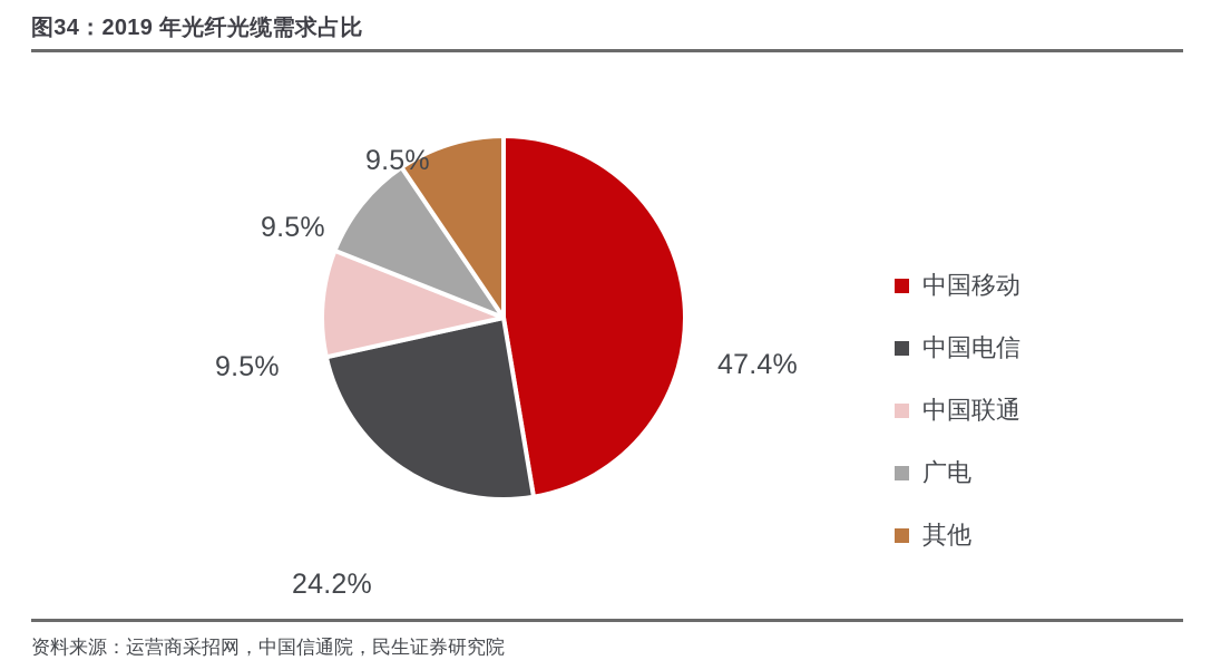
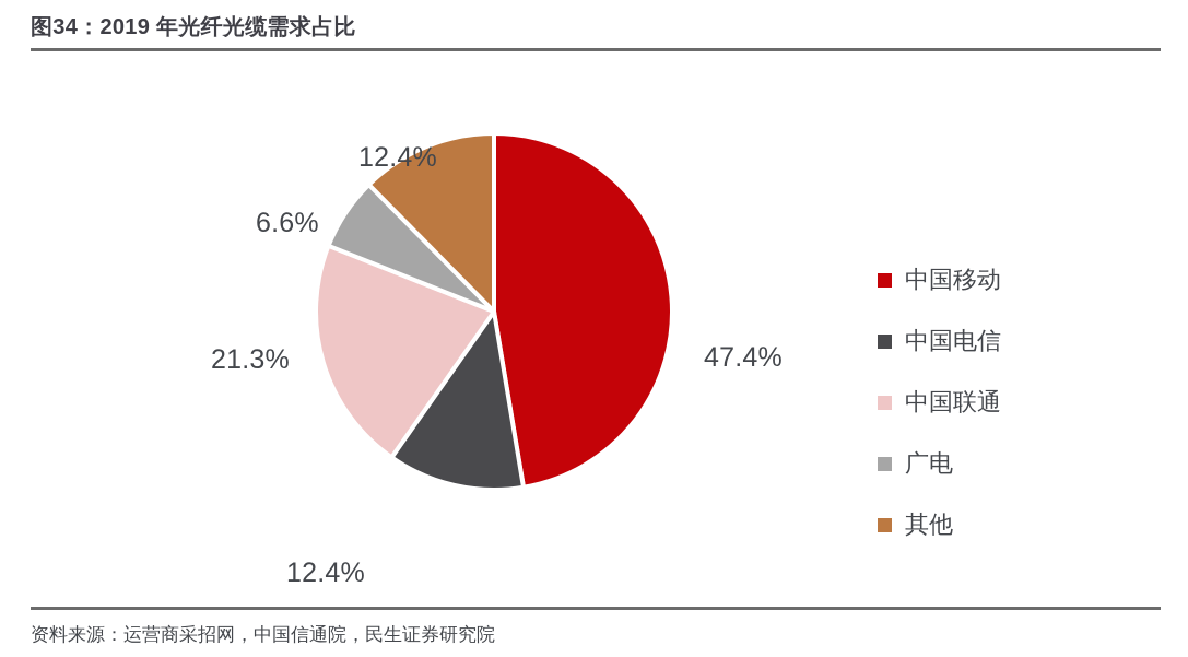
中国电信: 24.2% -> 12.4%
中国联通: 9.5% -> 21.3%
广电: 9.5% -> 6.6%
其他: 9.5% -> 12.4%
